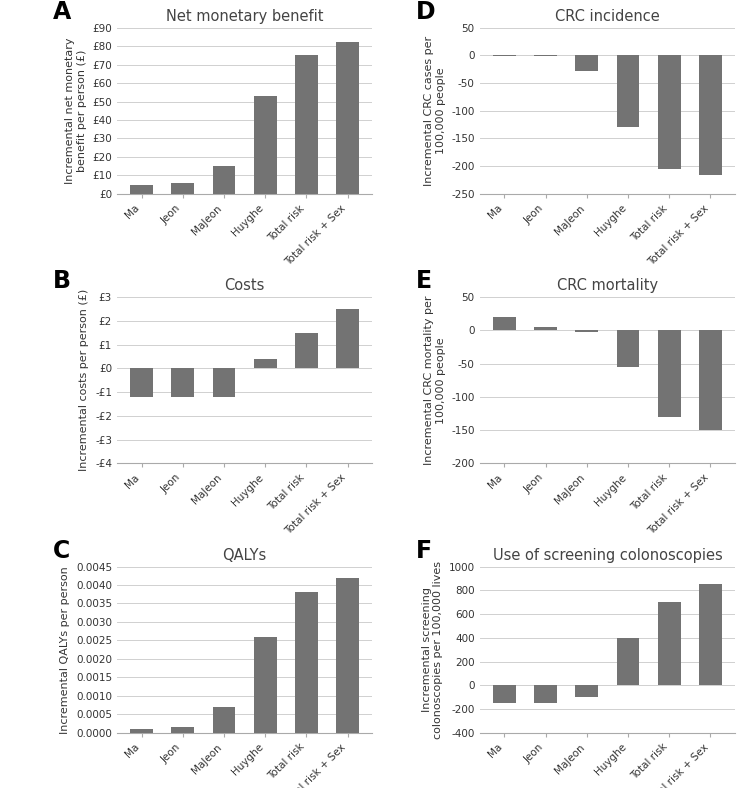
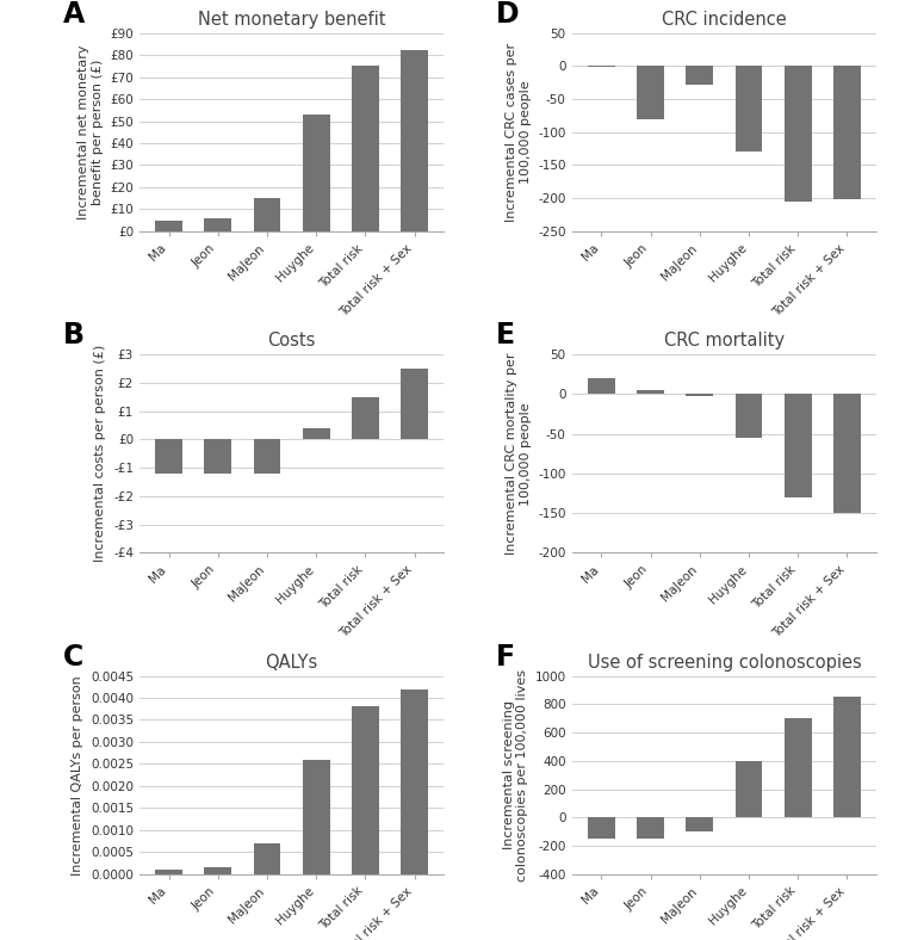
CRC incidence/Jeon: -2 -> -80
CRC incidence/Total risk + Sex: -215 -> -202
